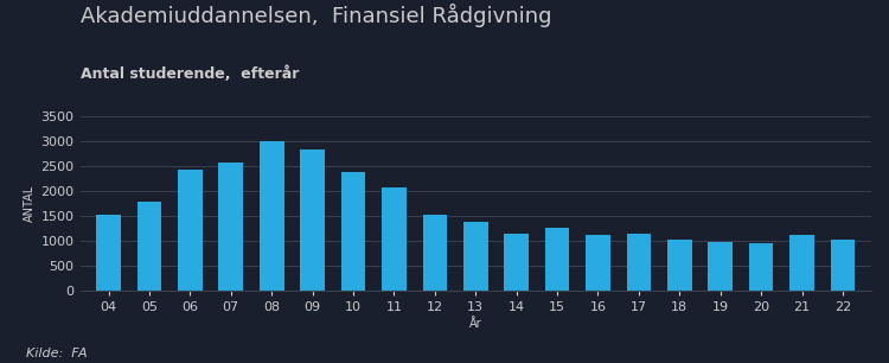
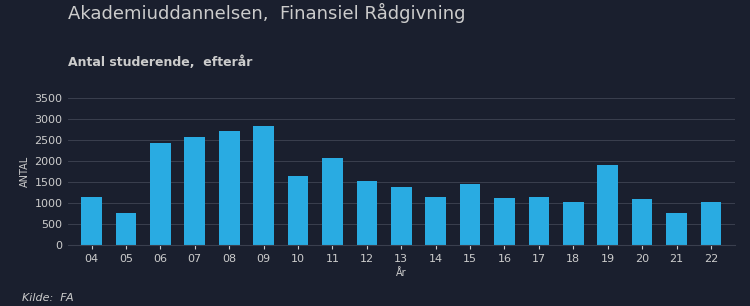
04: 1530 -> 1150
05: 1790 -> 750
08: 3000 -> 2700
10: 2390 -> 1650
15: 1270 -> 1450
19: 970 -> 1900
20: 950 -> 1100
21: 1110 -> 750
